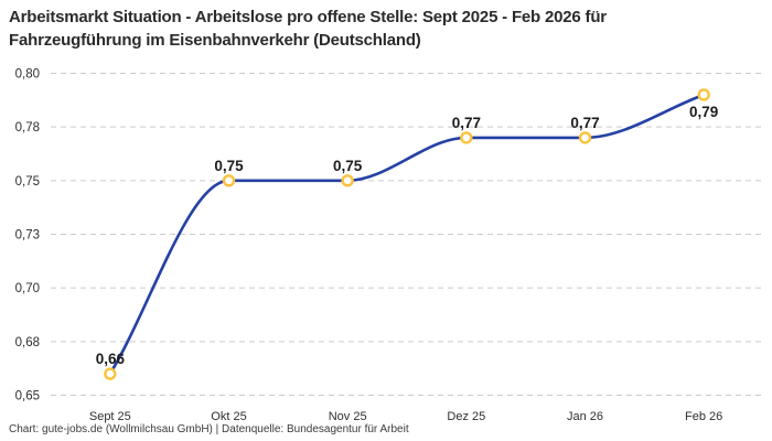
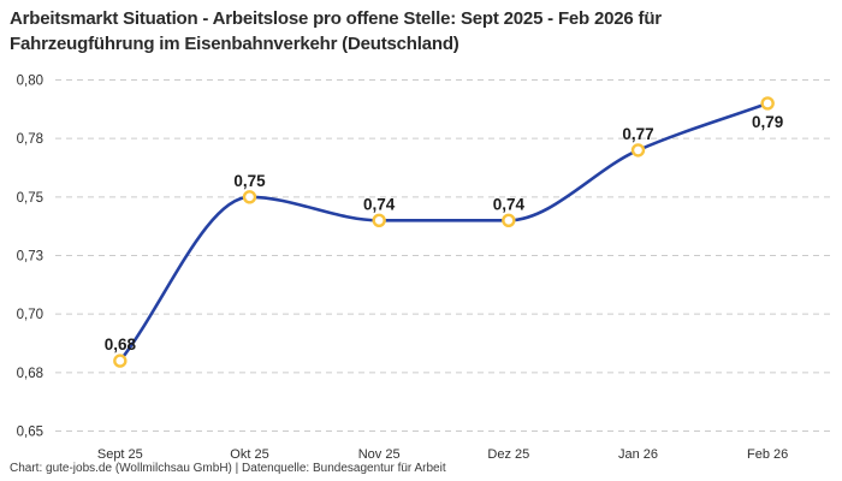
Sept 25: 0,66 -> 0,68
Nov 25: 0,75 -> 0,74
Dez 25: 0,77 -> 0,74
